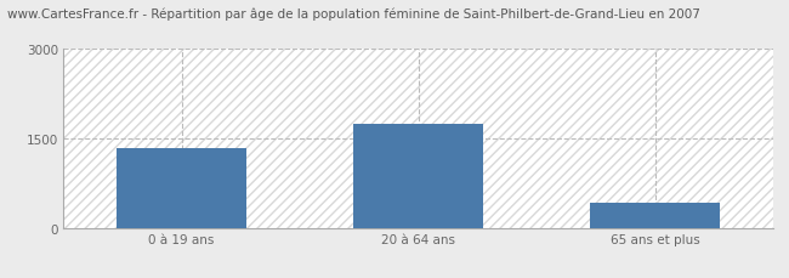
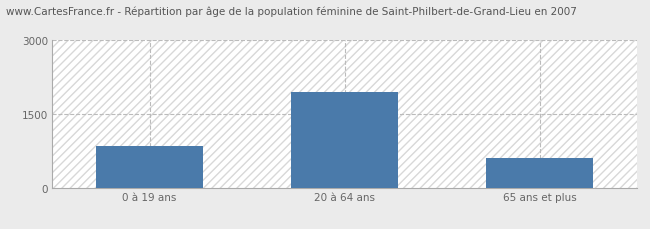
0 à 19 ans: 1340 -> 850
20 à 64 ans: 1750 -> 1950
65 ans et plus: 430 -> 600
